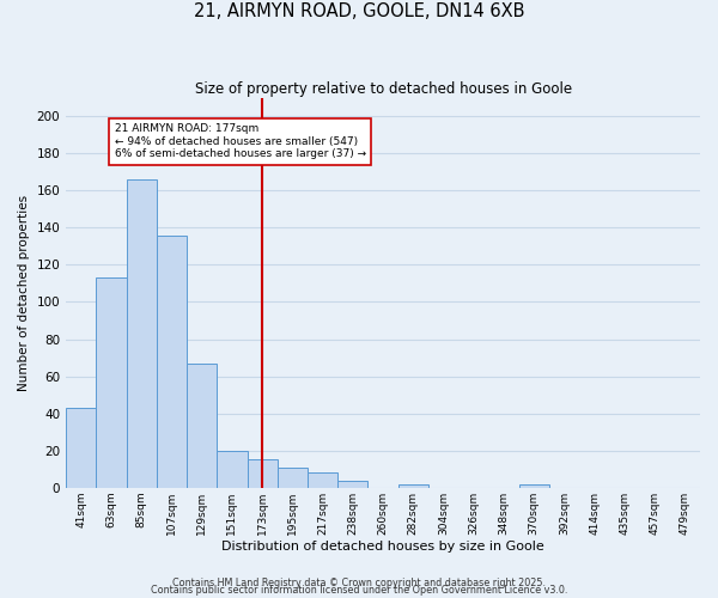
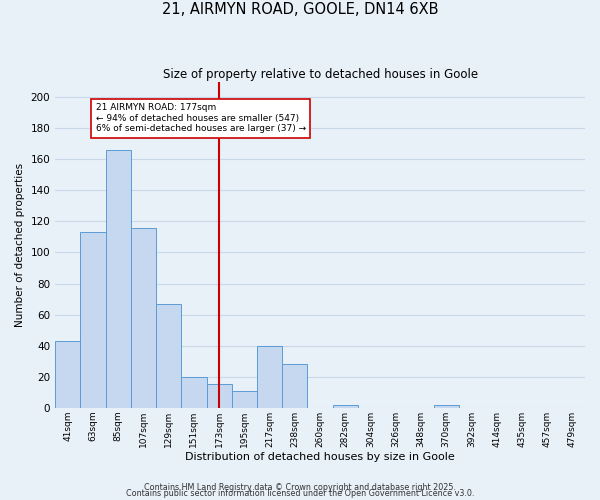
107sqm: 136 -> 116
217sqm: 8 -> 40
238sqm: 4 -> 28
